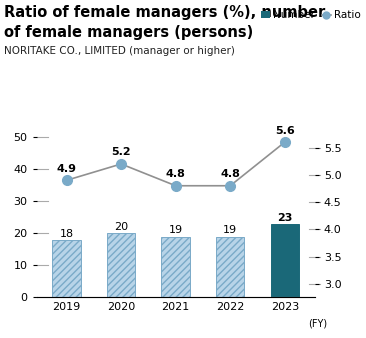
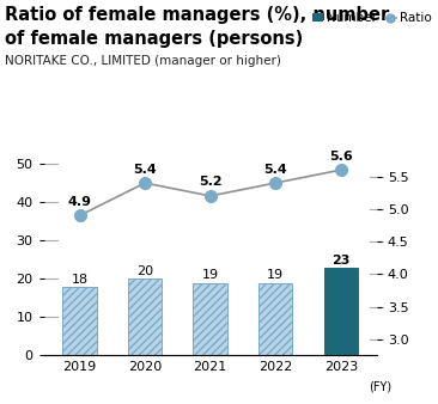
Ratio/2020: 5.2 -> 5.4
Ratio/2021: 4.8 -> 5.2
Ratio/2022: 4.8 -> 5.4
